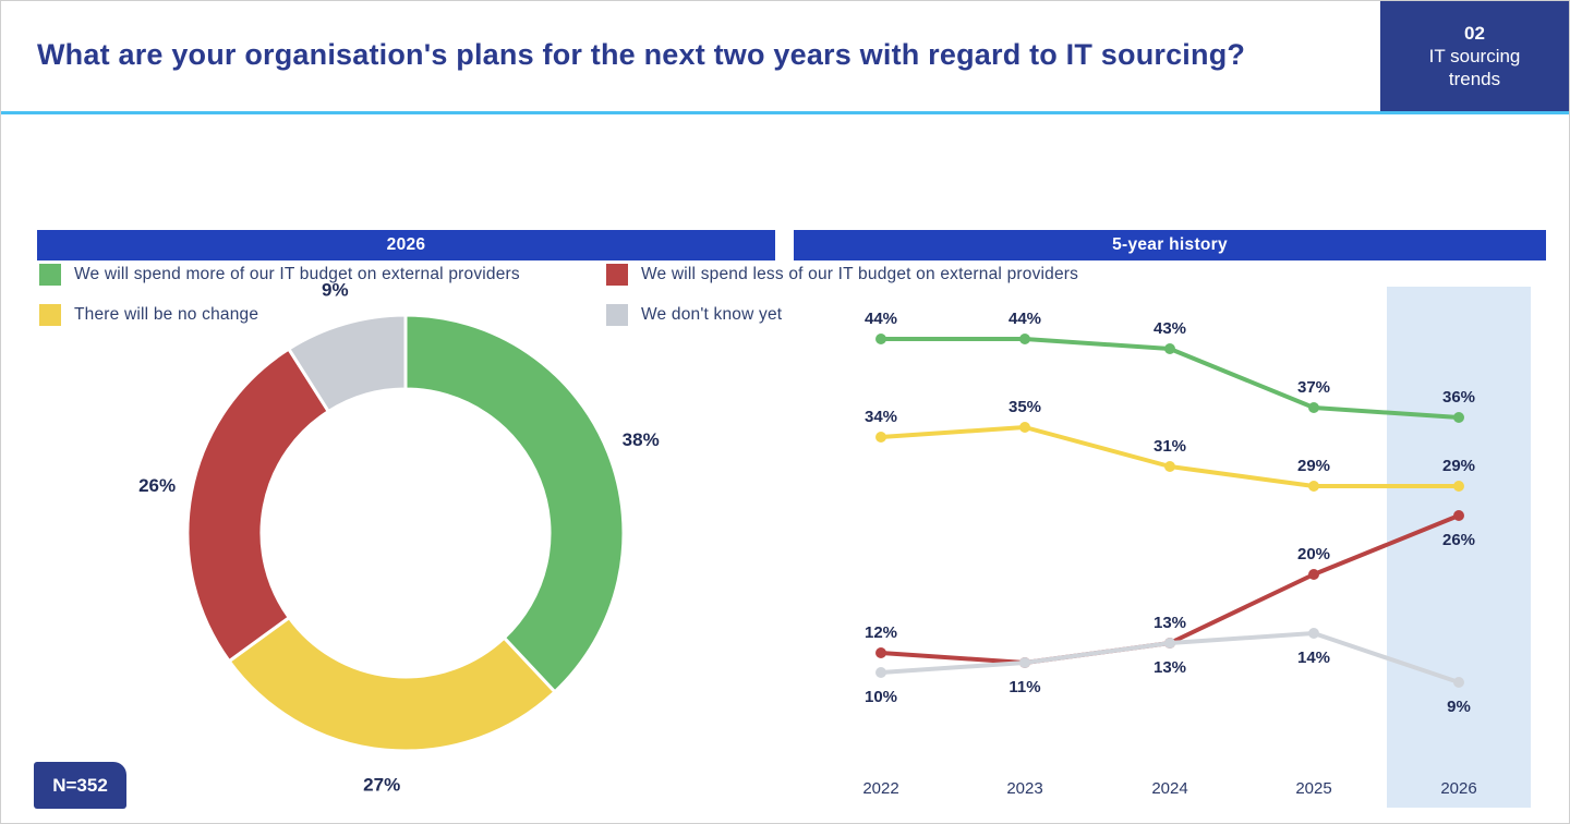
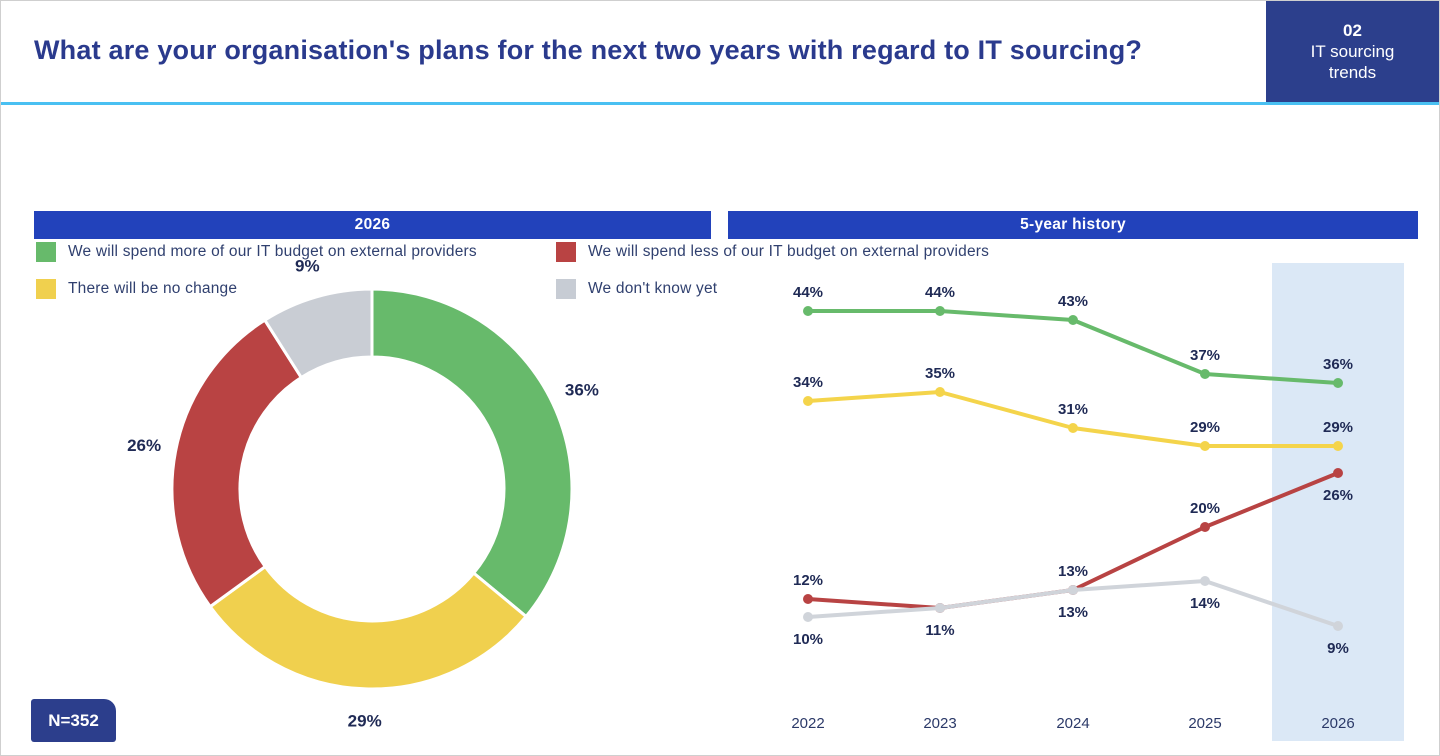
2026/We will spend more of our IT budget on external providers: 38% -> 36%
2026/There will be no change: 27% -> 29%
